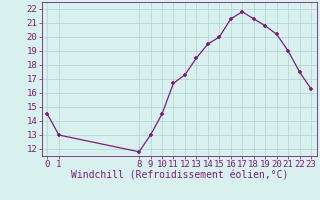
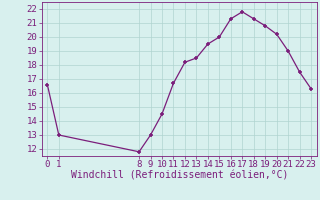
0: 14.5 -> 16.6
12: 17.3 -> 18.2
